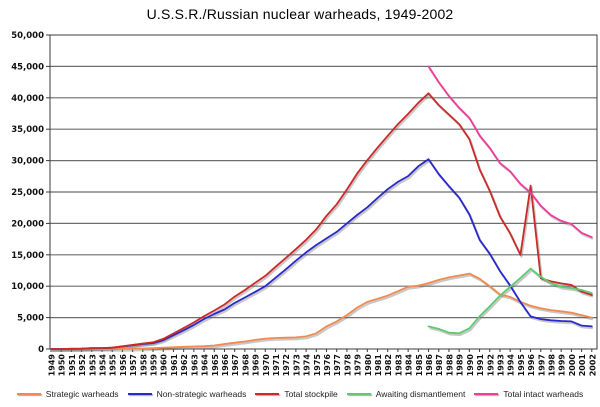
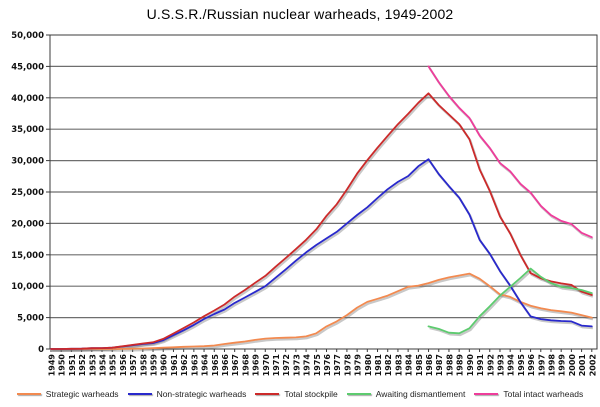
Total stockpile/1996: 26000 -> 12000
